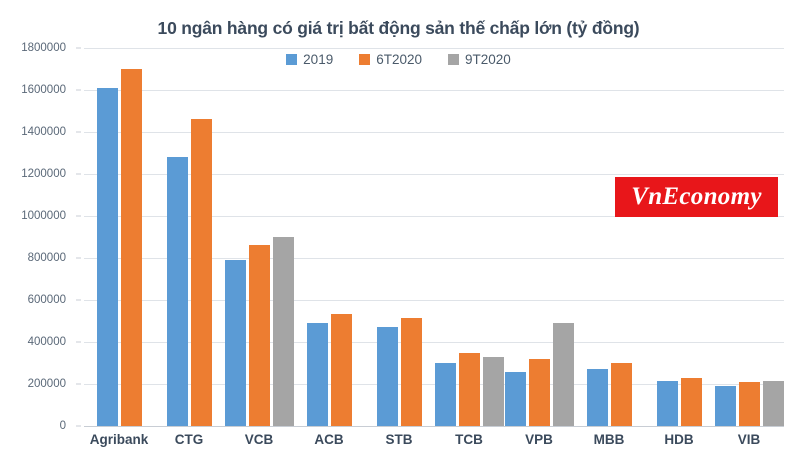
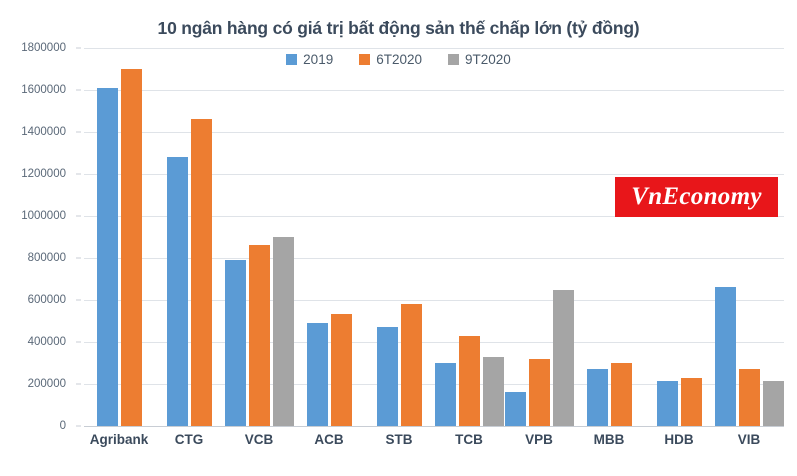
6T2020/STB: 520000 -> 580000
6T2020/TCB: 350000 -> 430000
2019/VPB: 260000 -> 160000
9T2020/VPB: 490000 -> 650000
2019/VIB: 190000 -> 660000
6T2020/VIB: 210000 -> 270000
